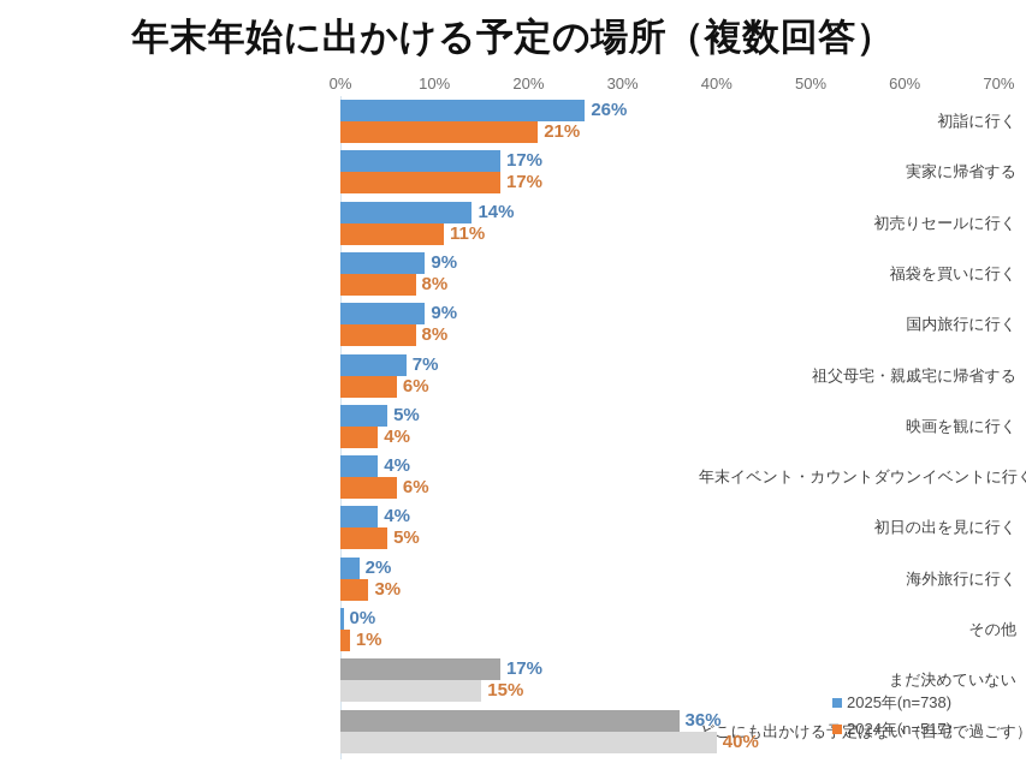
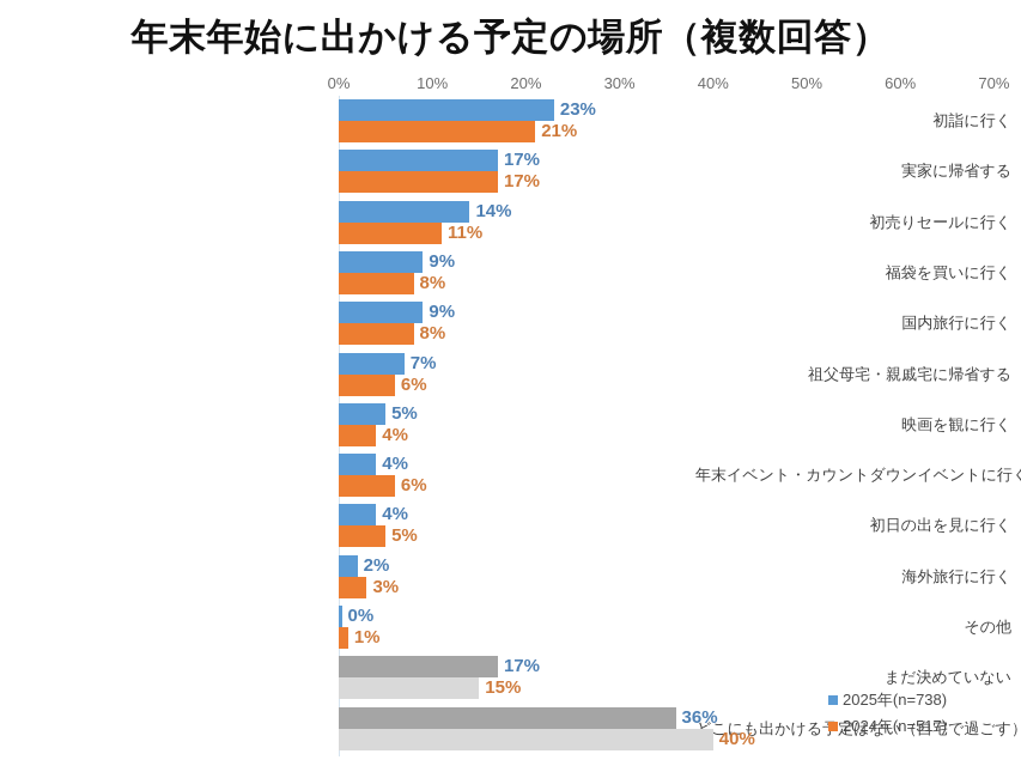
2025年(n=738)/初詣に行く: 26% -> 23%
